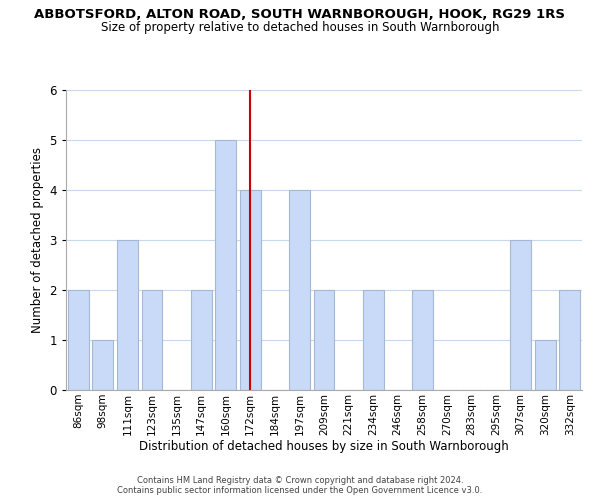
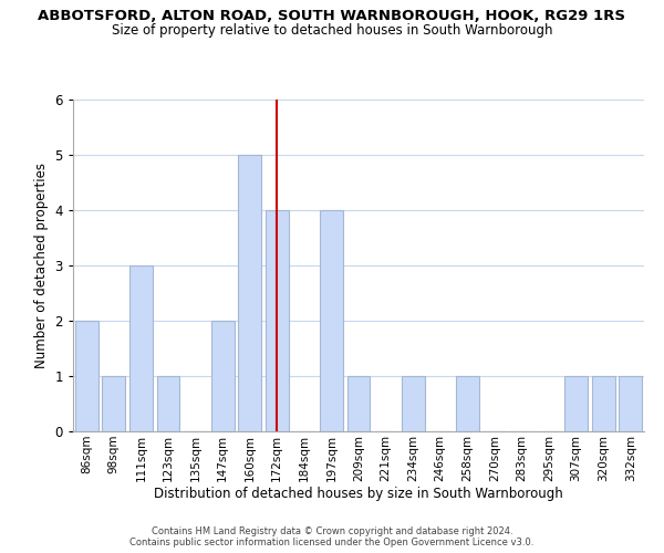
123sqm: 2 -> 1
209sqm: 2 -> 1
234sqm: 2 -> 1
258sqm: 2 -> 1
307sqm: 3 -> 1
332sqm: 2 -> 1
